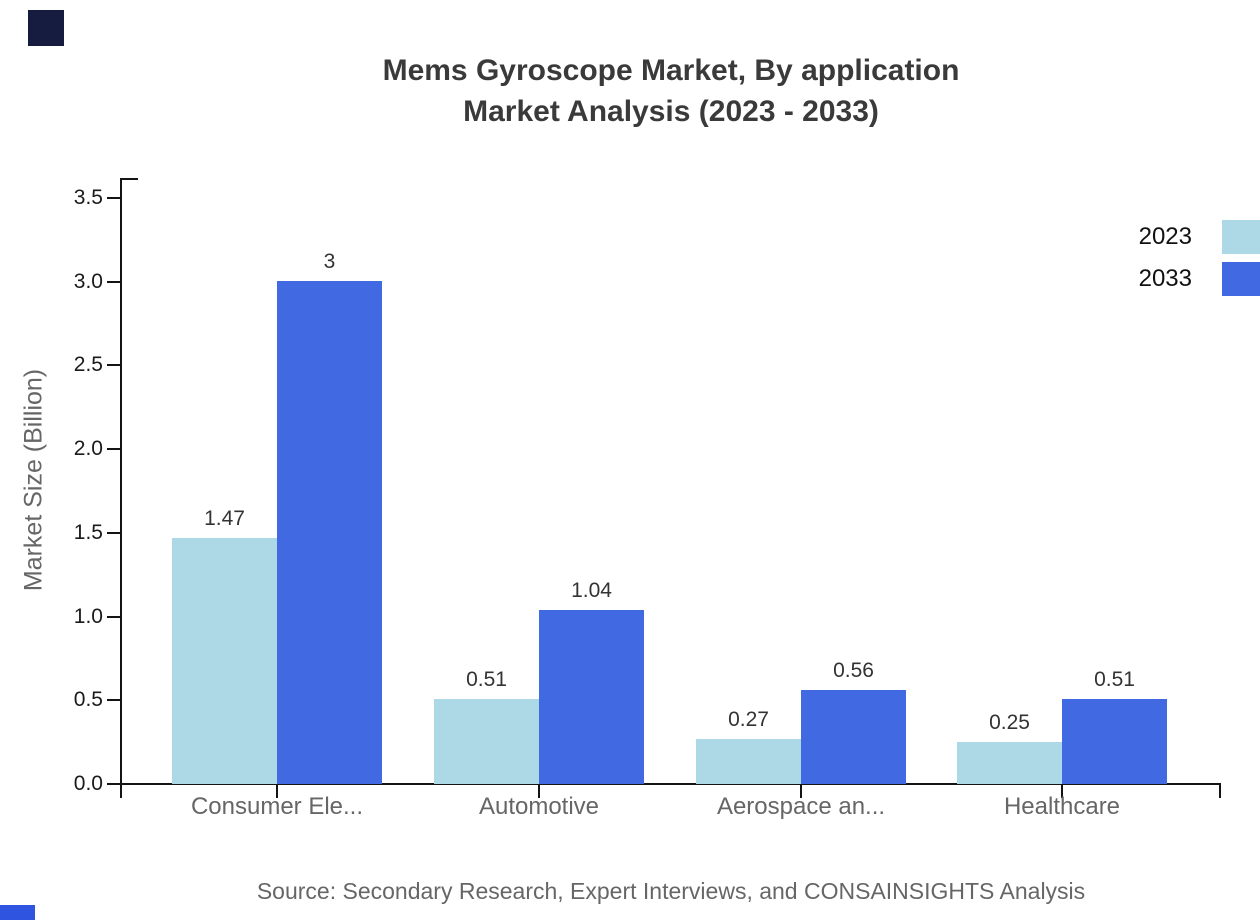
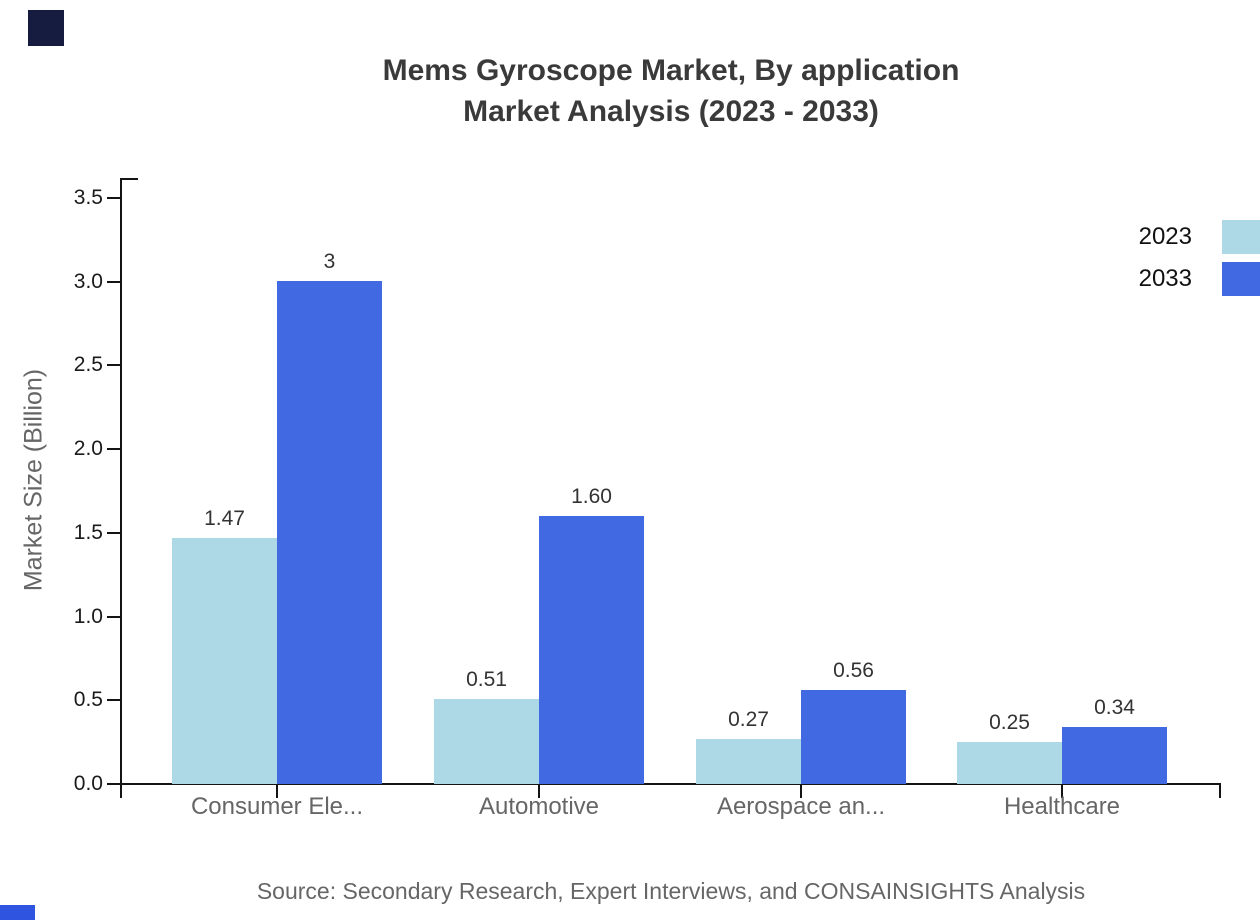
2033/Automotive: 1.04 -> 1.60
2033/Healthcare: 0.51 -> 0.34
